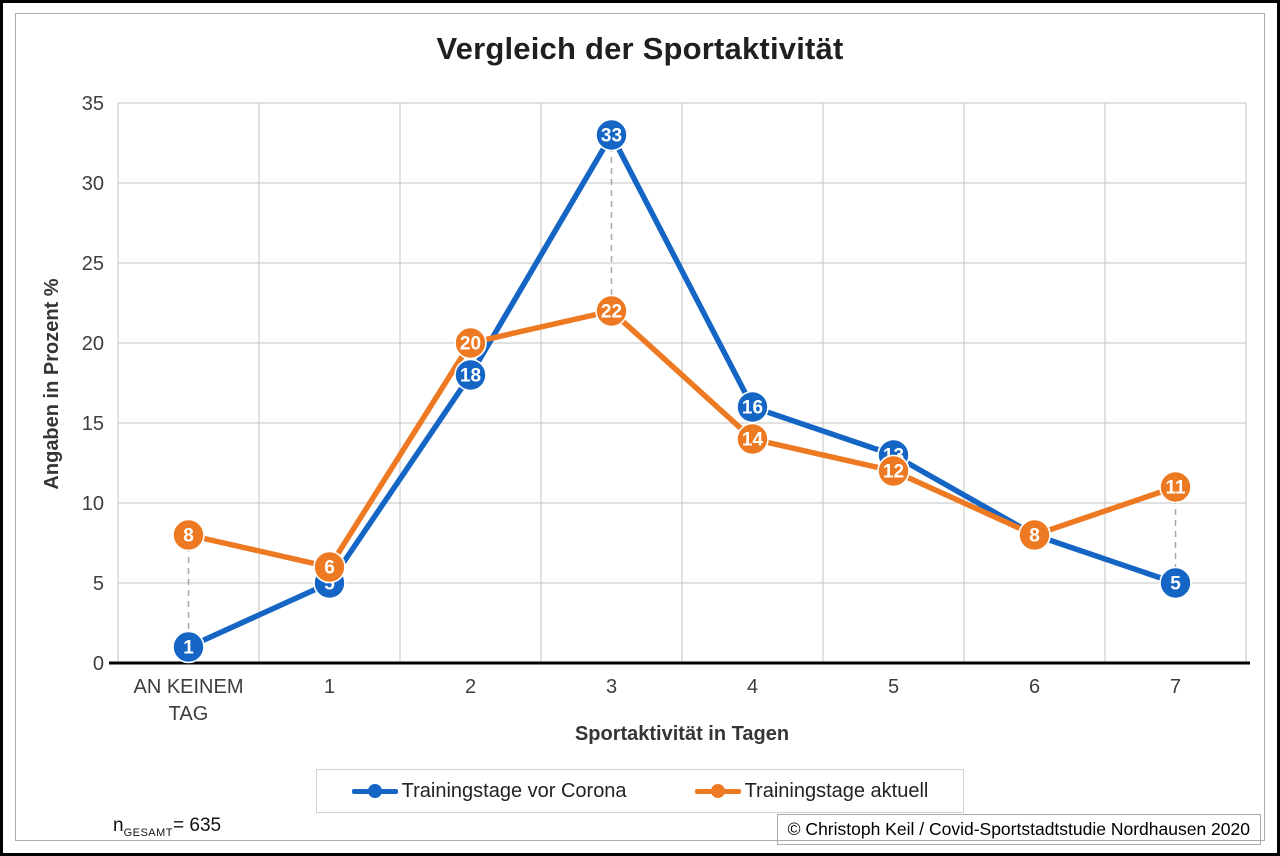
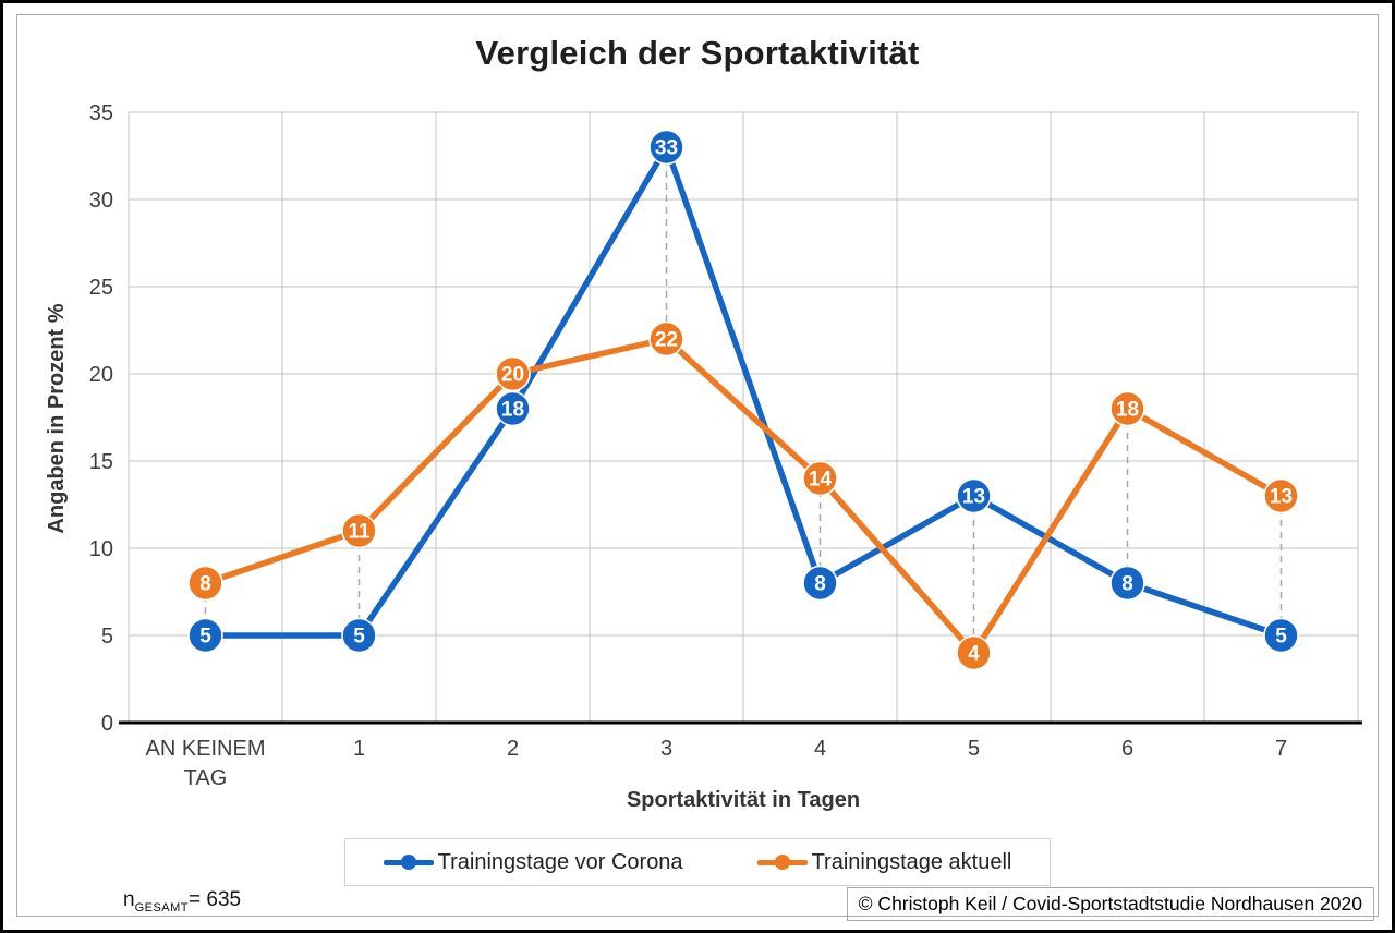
Trainingstage vor Corona/AN KEINEM TAG: 1 -> 5
Trainingstage aktuell/1: 6 -> 11
Trainingstage vor Corona/4: 16 -> 8
Trainingstage aktuell/5: 12 -> 4
Trainingstage aktuell/6: 8 -> 18
Trainingstage aktuell/7: 11 -> 13
